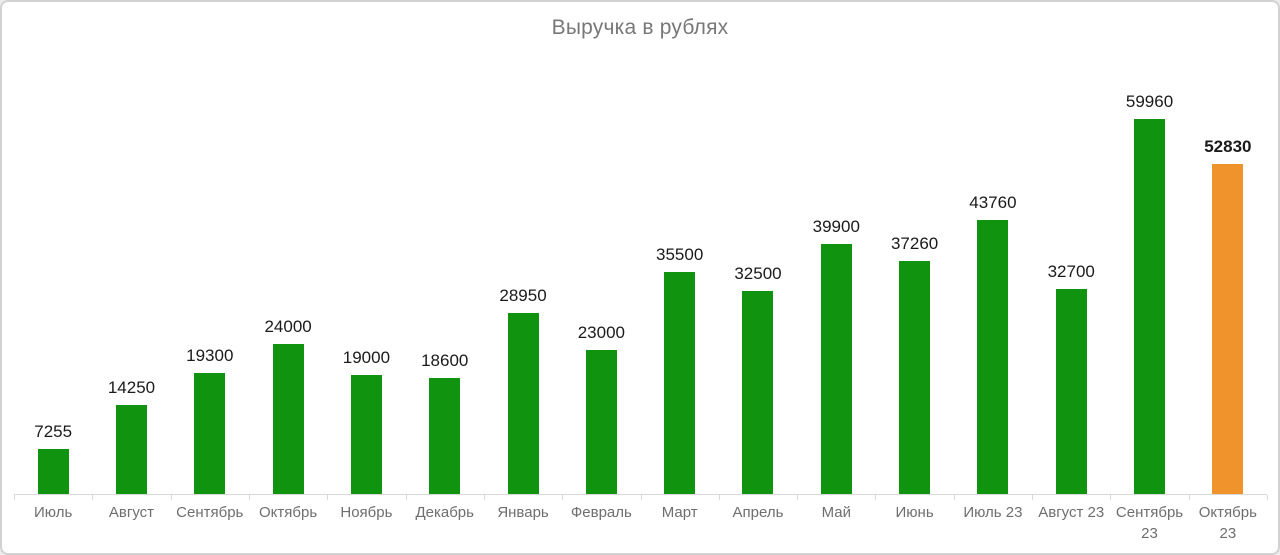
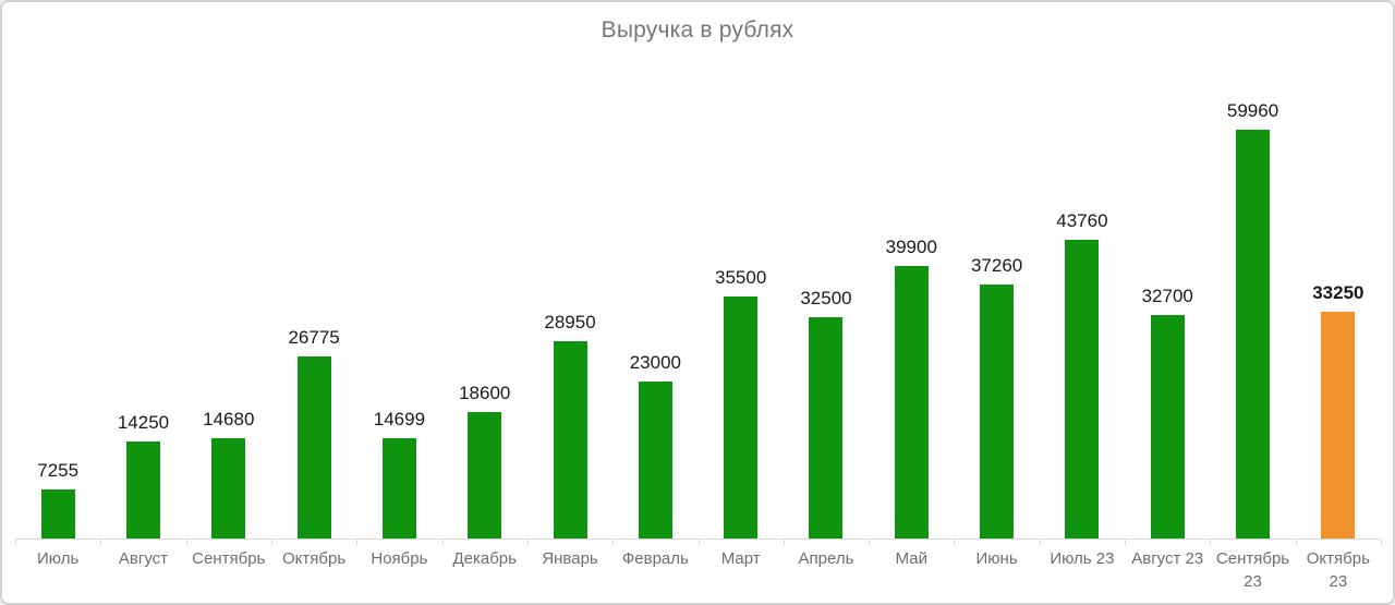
Сентябрь: 19300 -> 14680
Октябрь: 24000 -> 26775
Ноябрь: 19000 -> 14699
Октябрь 23: 52830 -> 33250
